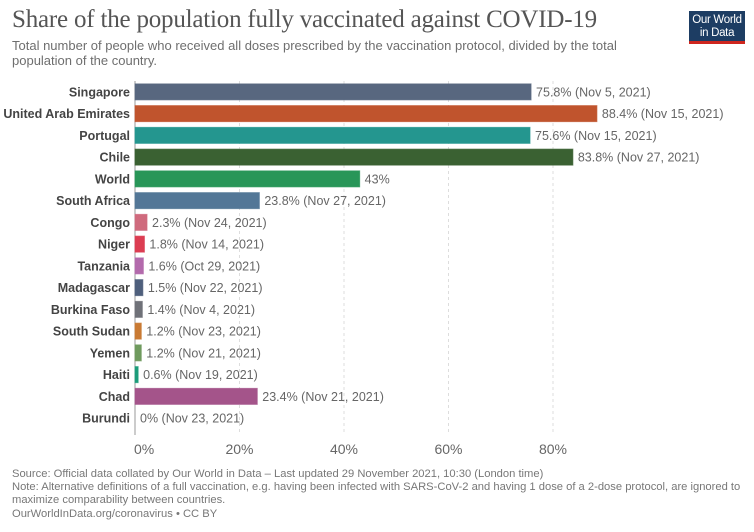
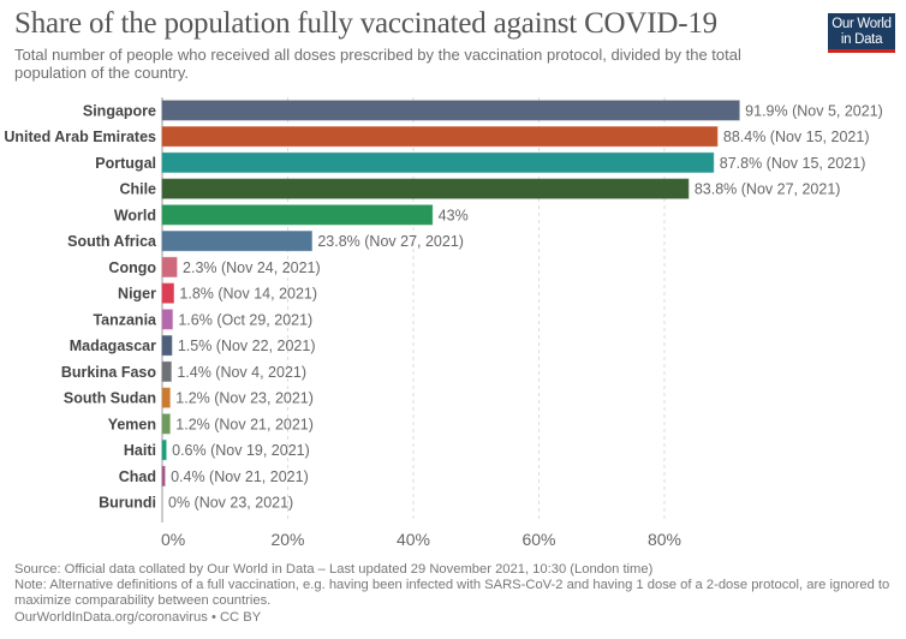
Singapore: 75.8% -> 91.9%
Portugal: 75.6% -> 87.8%
Chad: 23.4% -> 0.4%
